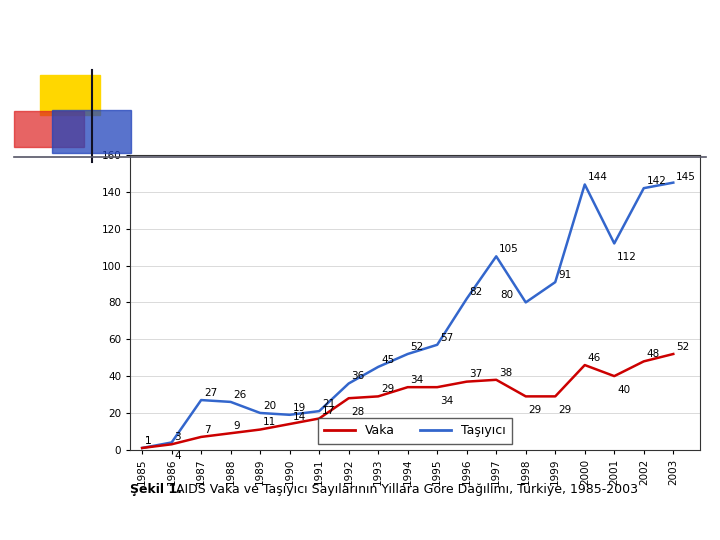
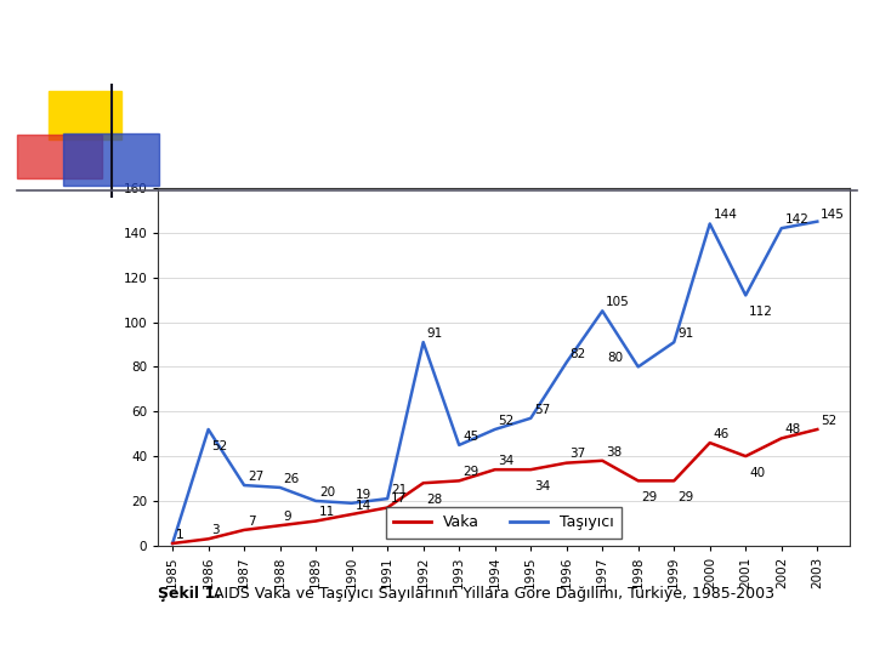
Taşıyıcı/1986: 4 -> 52
Taşıyıcı/1992: 36 -> 91
